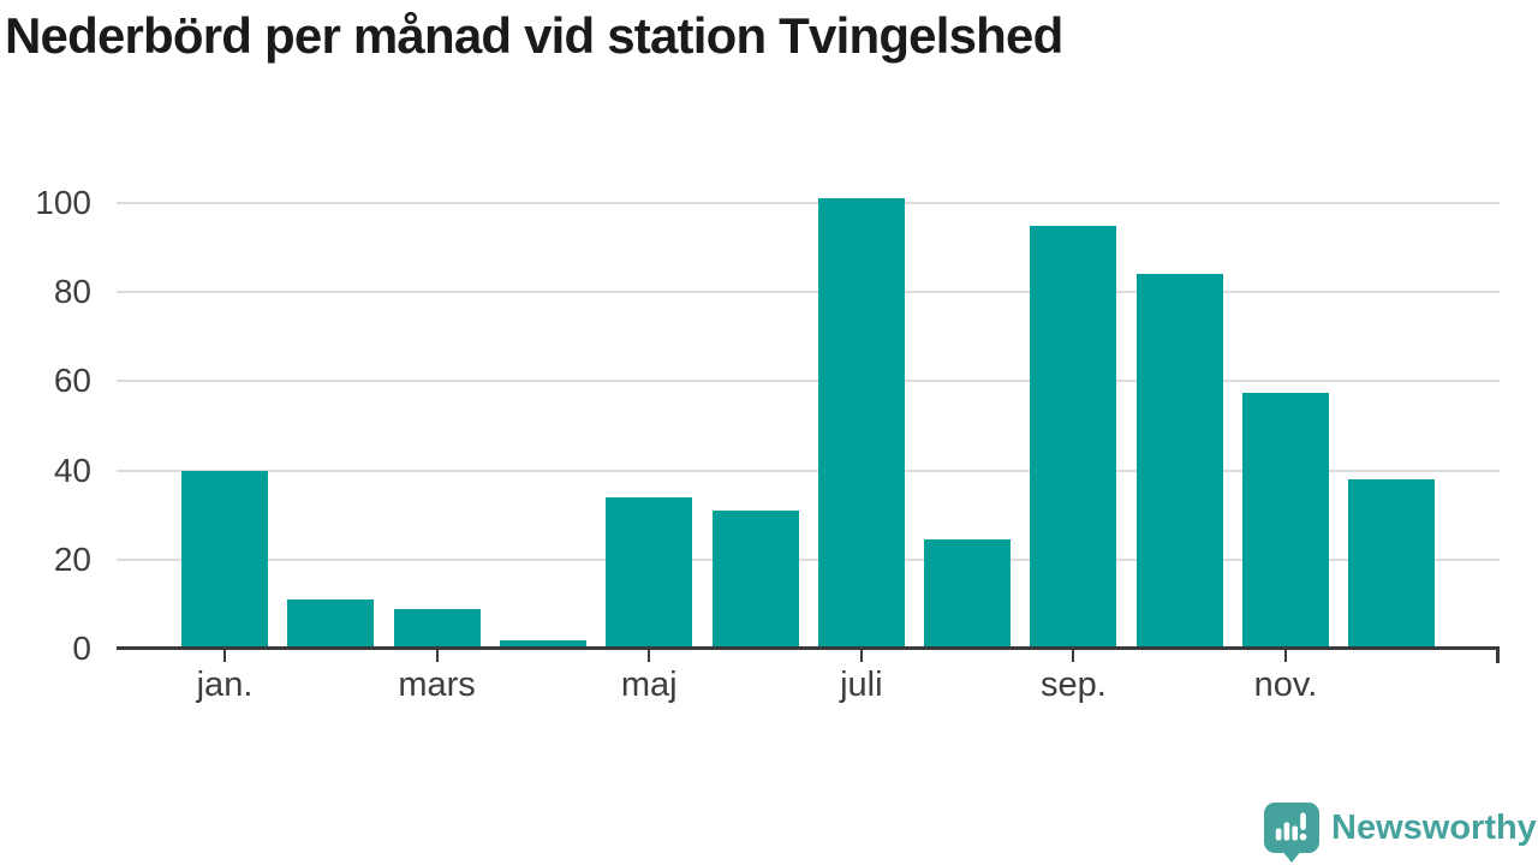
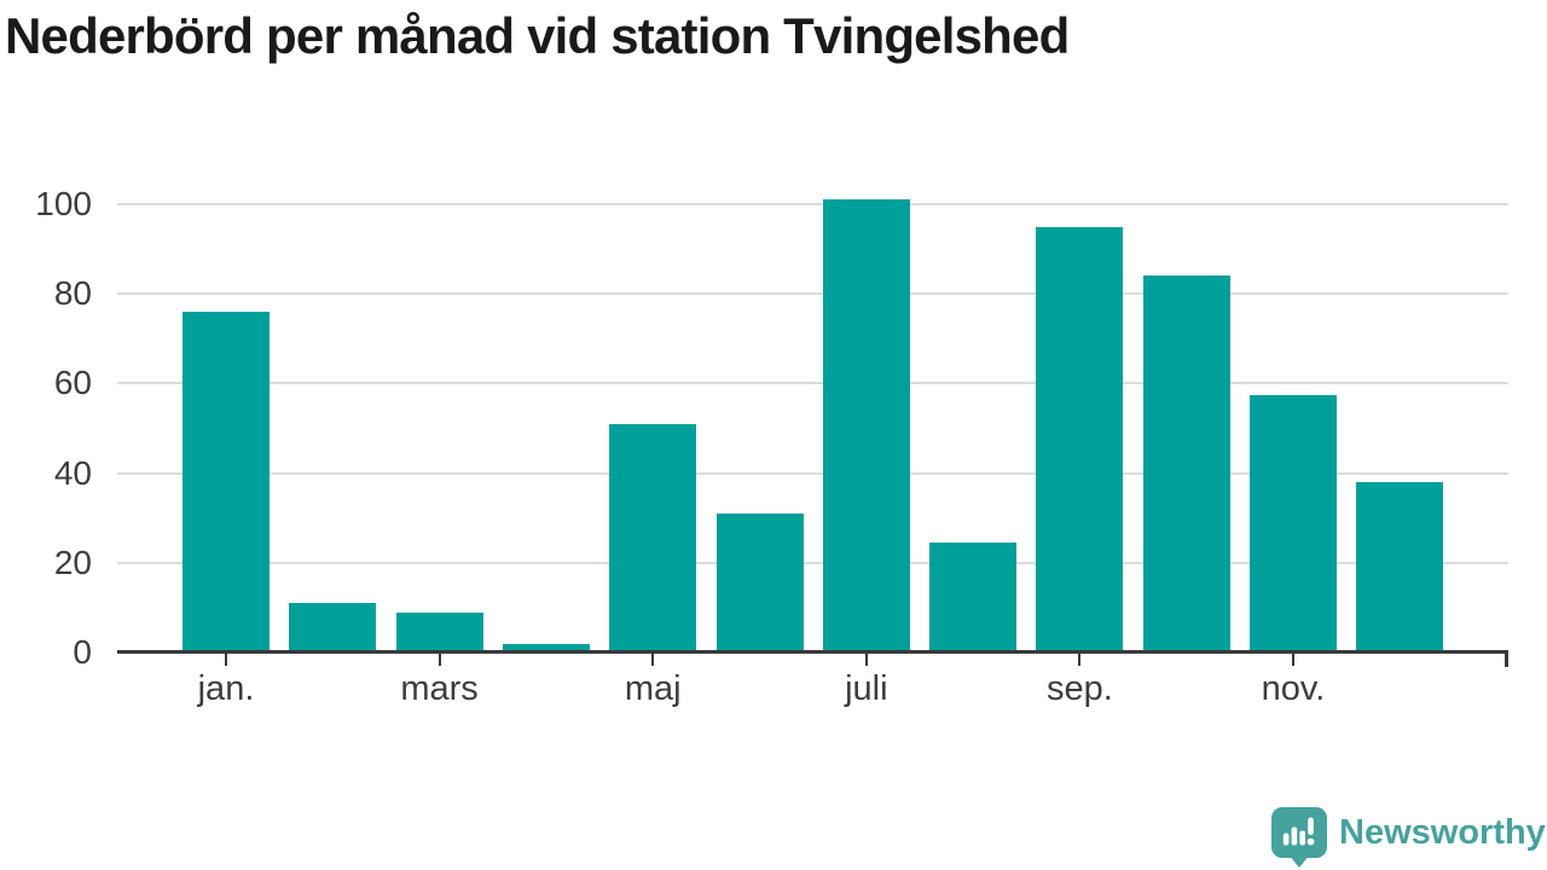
jan.: 40 -> 76
maj: 34 -> 51
